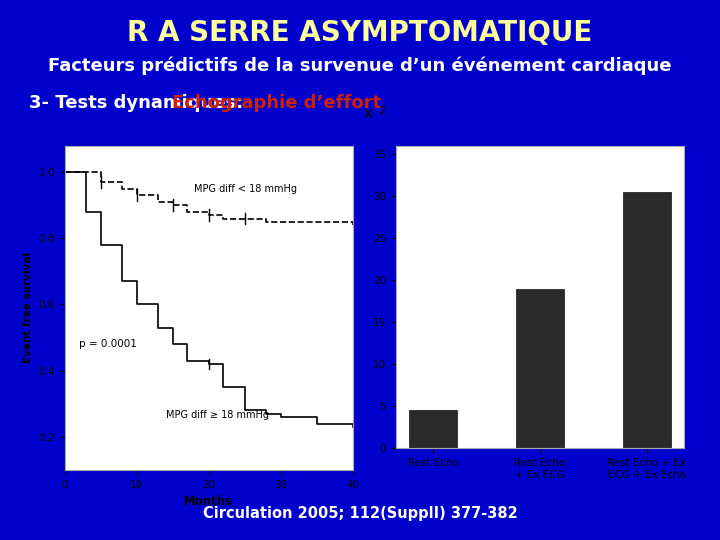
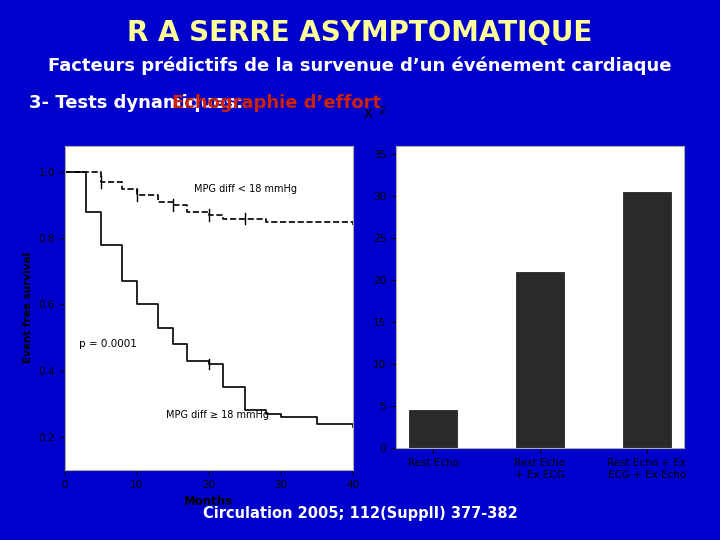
Rest Echo + Ex ECG: 19.0 -> 21.0
